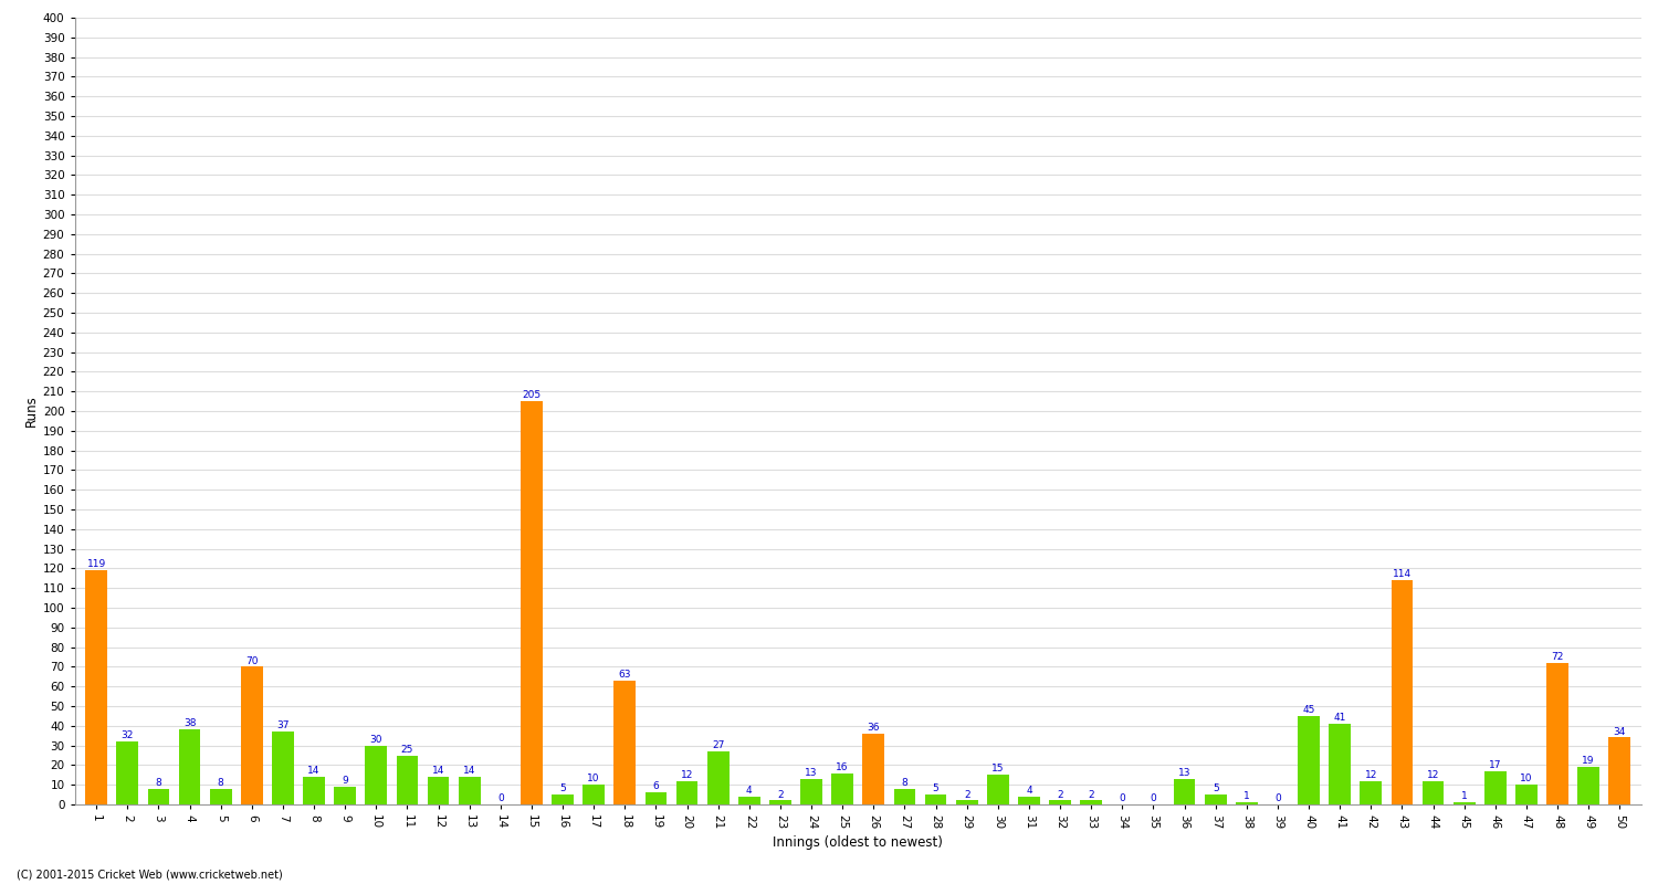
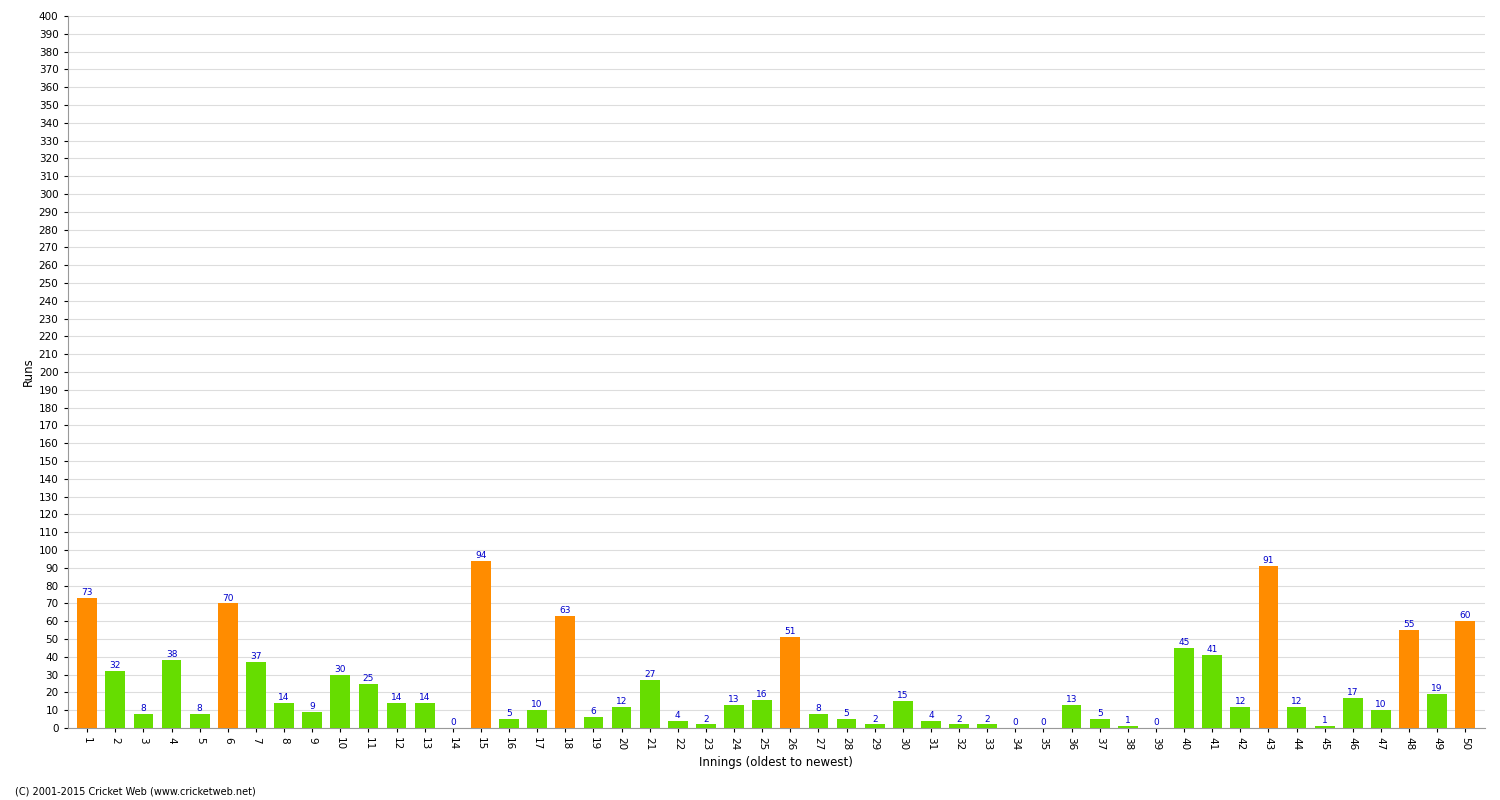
1: 119 -> 73
15: 205 -> 94
26: 36 -> 51
43: 114 -> 91
48: 72 -> 55
50: 34 -> 60
